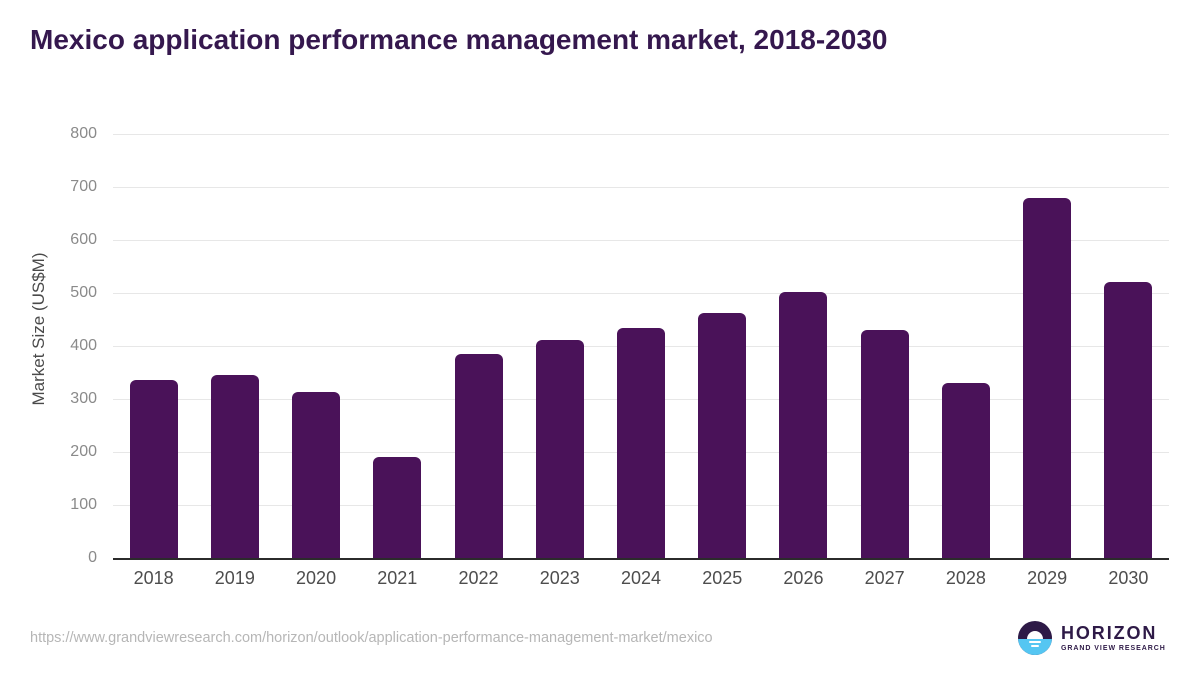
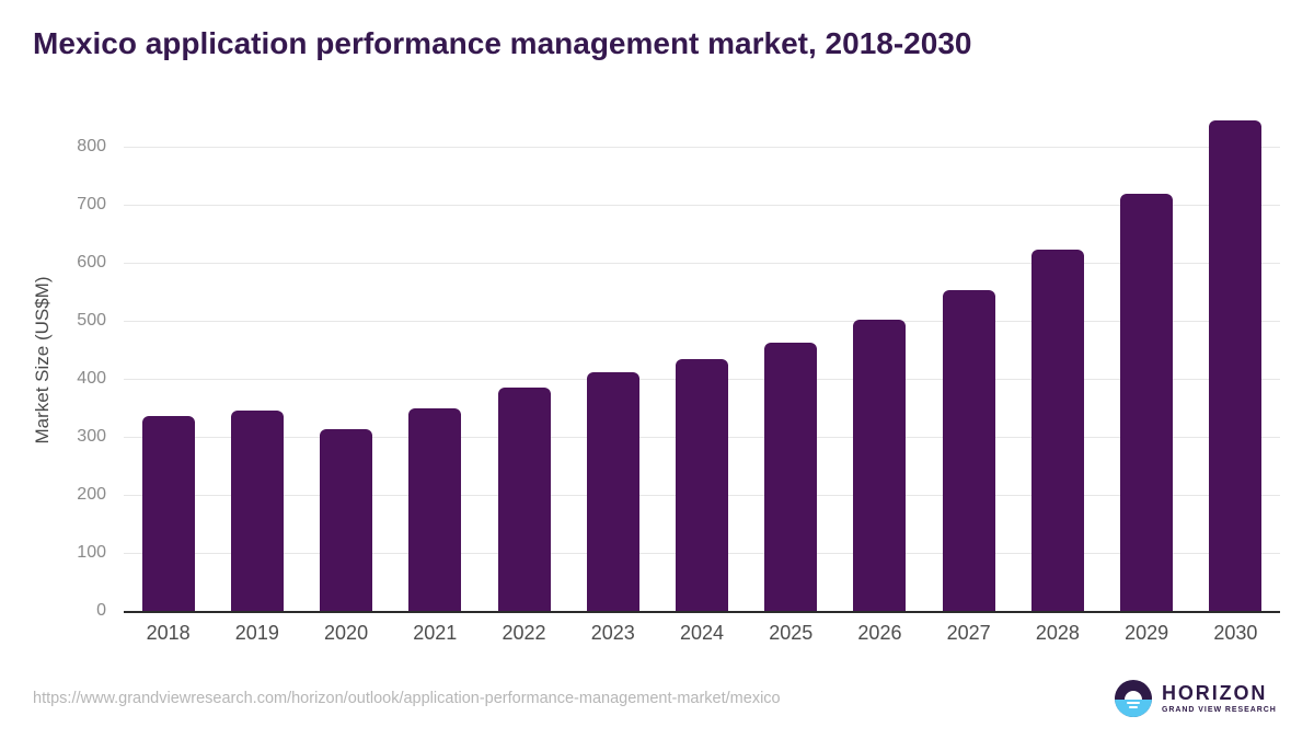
2021: 190 -> 350
2027: 430 -> 550
2028: 330 -> 620
2029: 680 -> 720
2030: 520 -> 840
